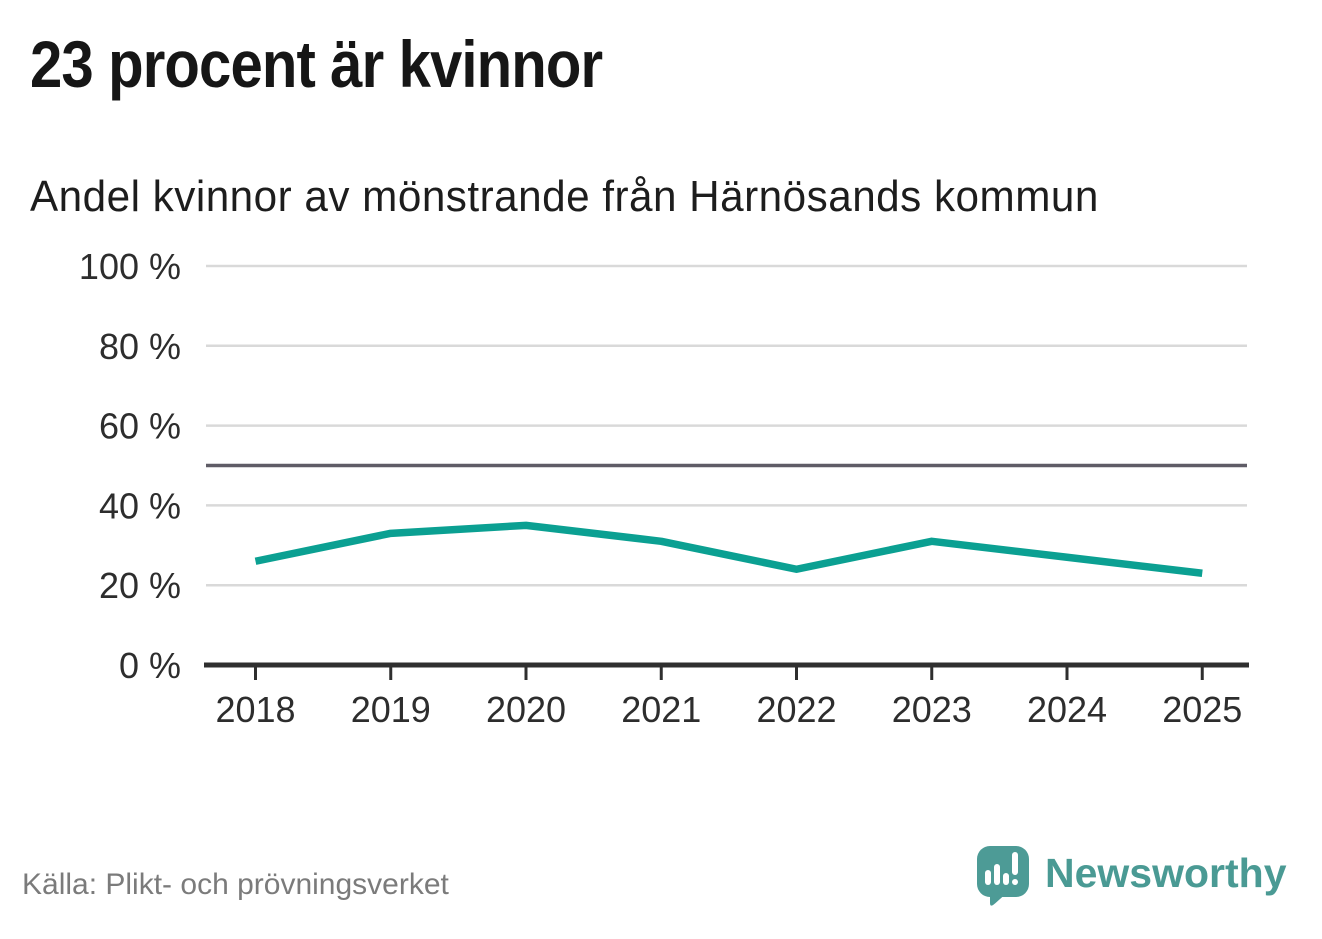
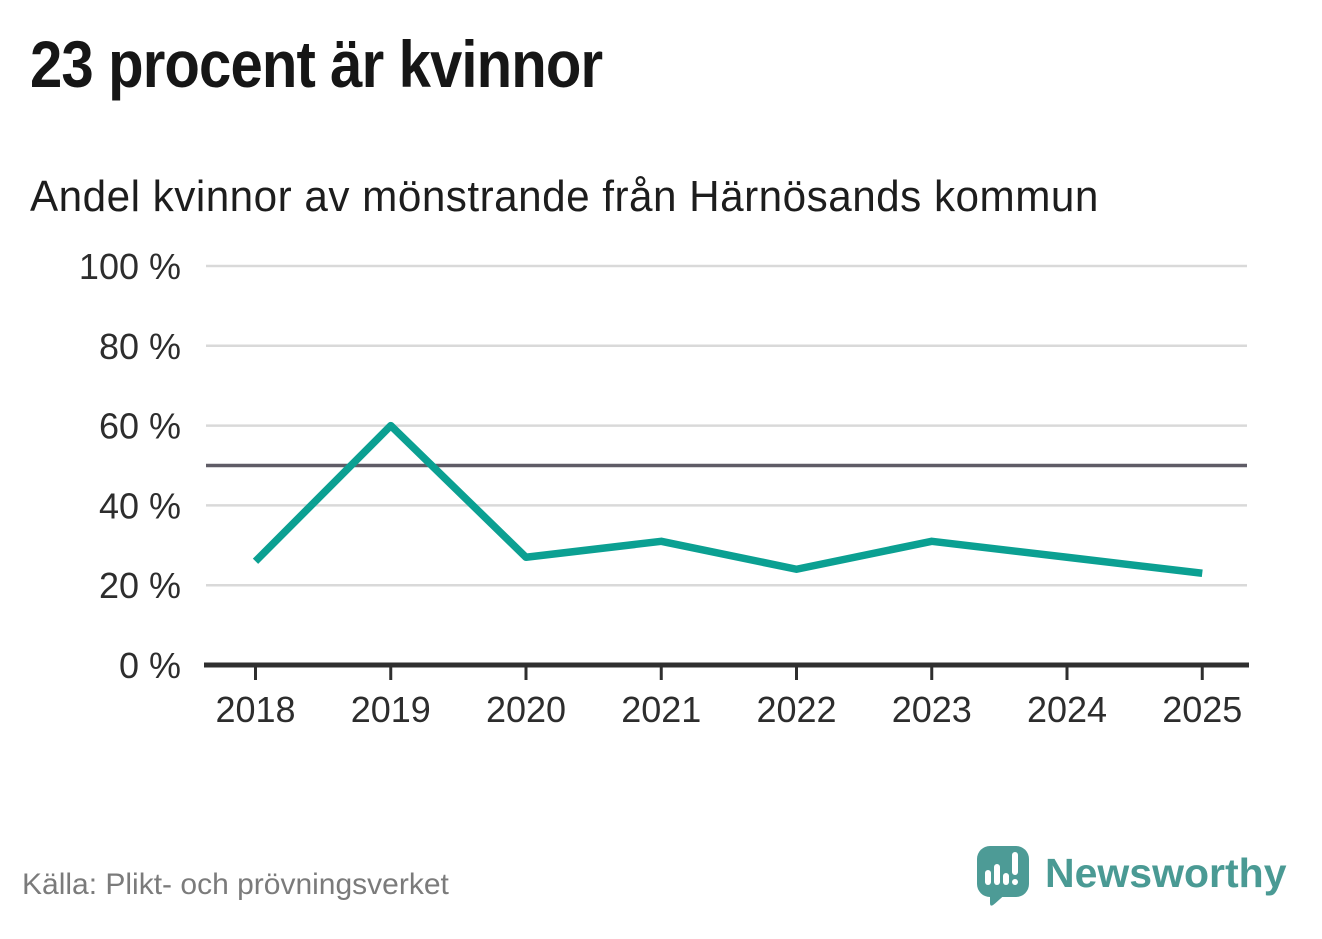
2019: 33% -> 60%
2020: 35% -> 27%
